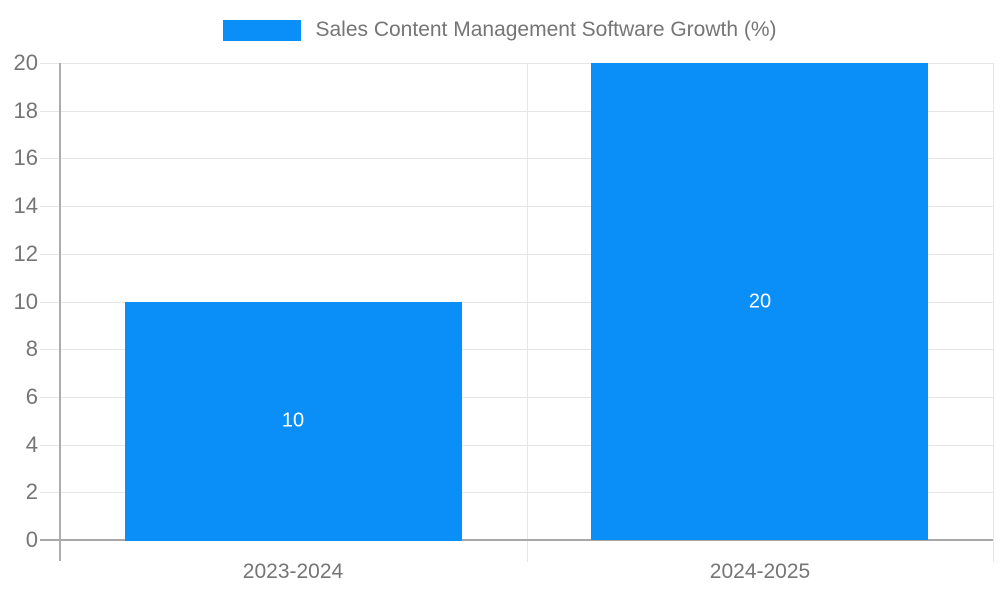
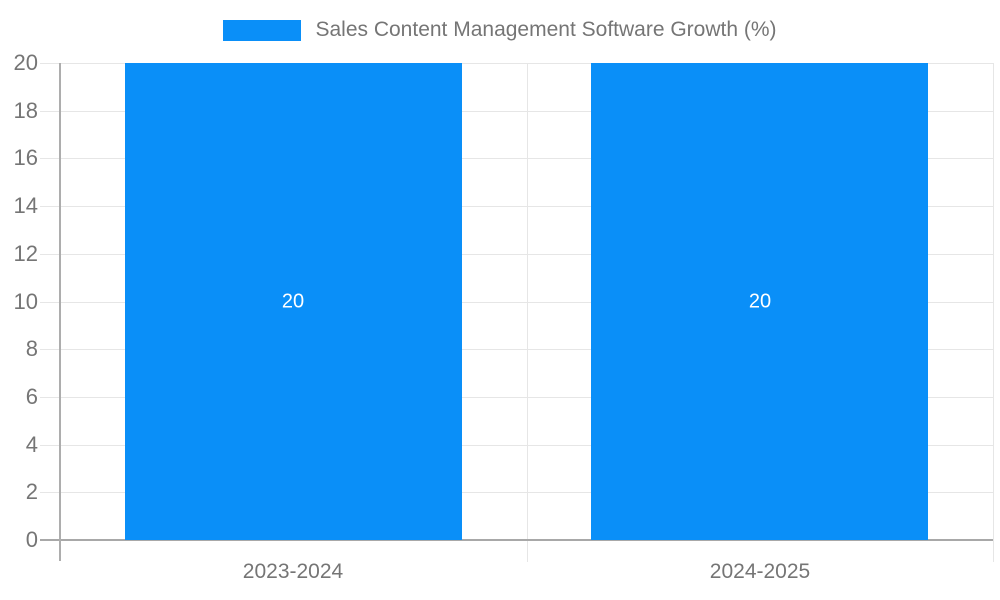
2023-2024: 10 -> 20
